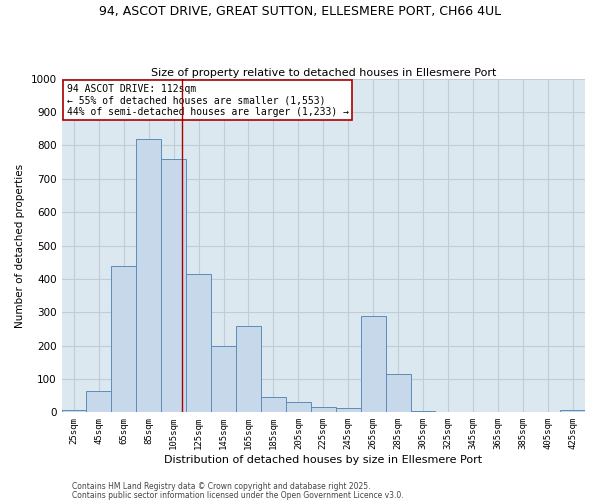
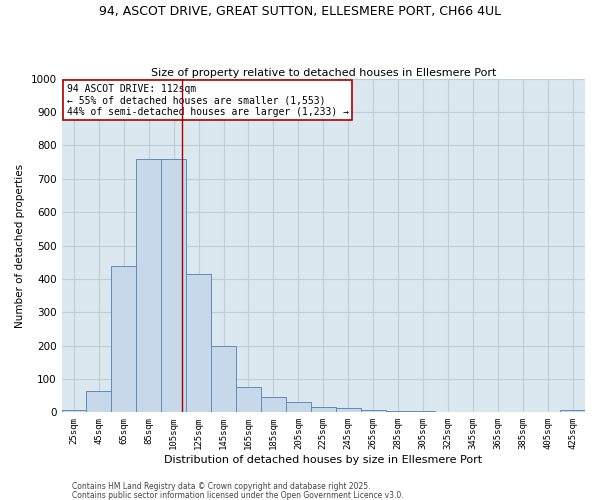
85sqm: 820 -> 760
165sqm: 260 -> 75
265sqm: 290 -> 8
285sqm: 115 -> 5
